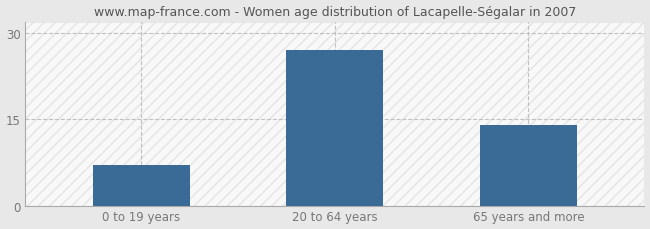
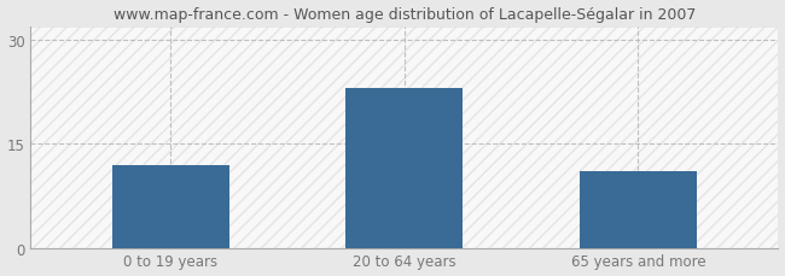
0 to 19 years: 7 -> 12
20 to 64 years: 27 -> 23
65 years and more: 14 -> 11
